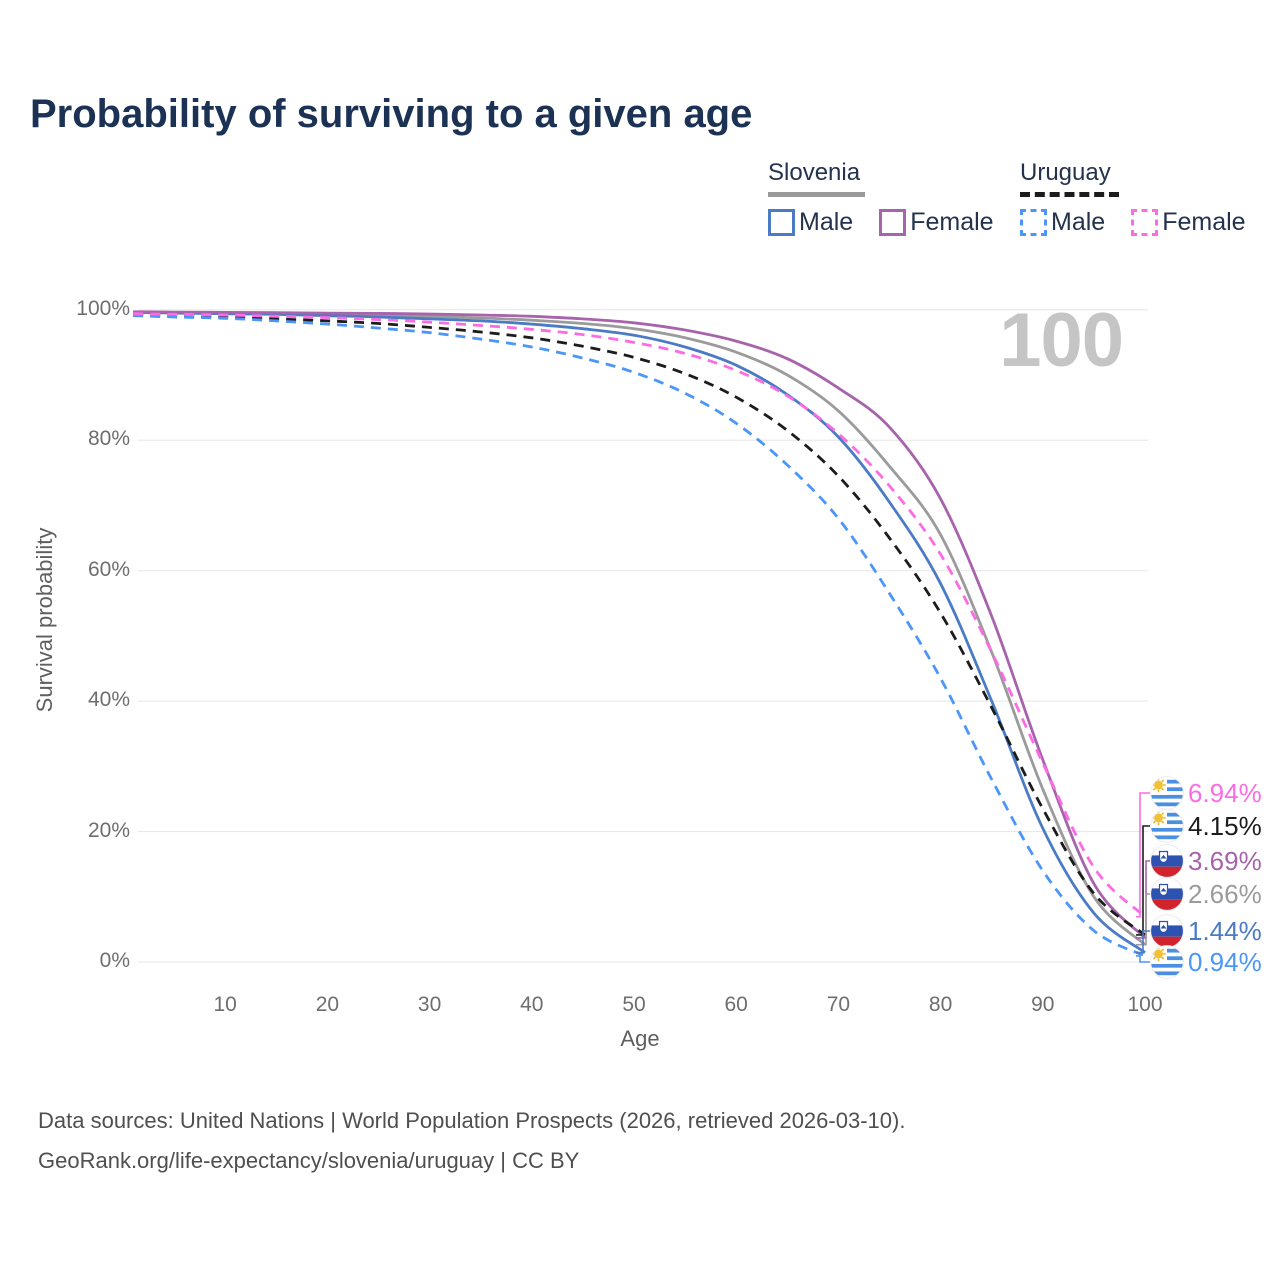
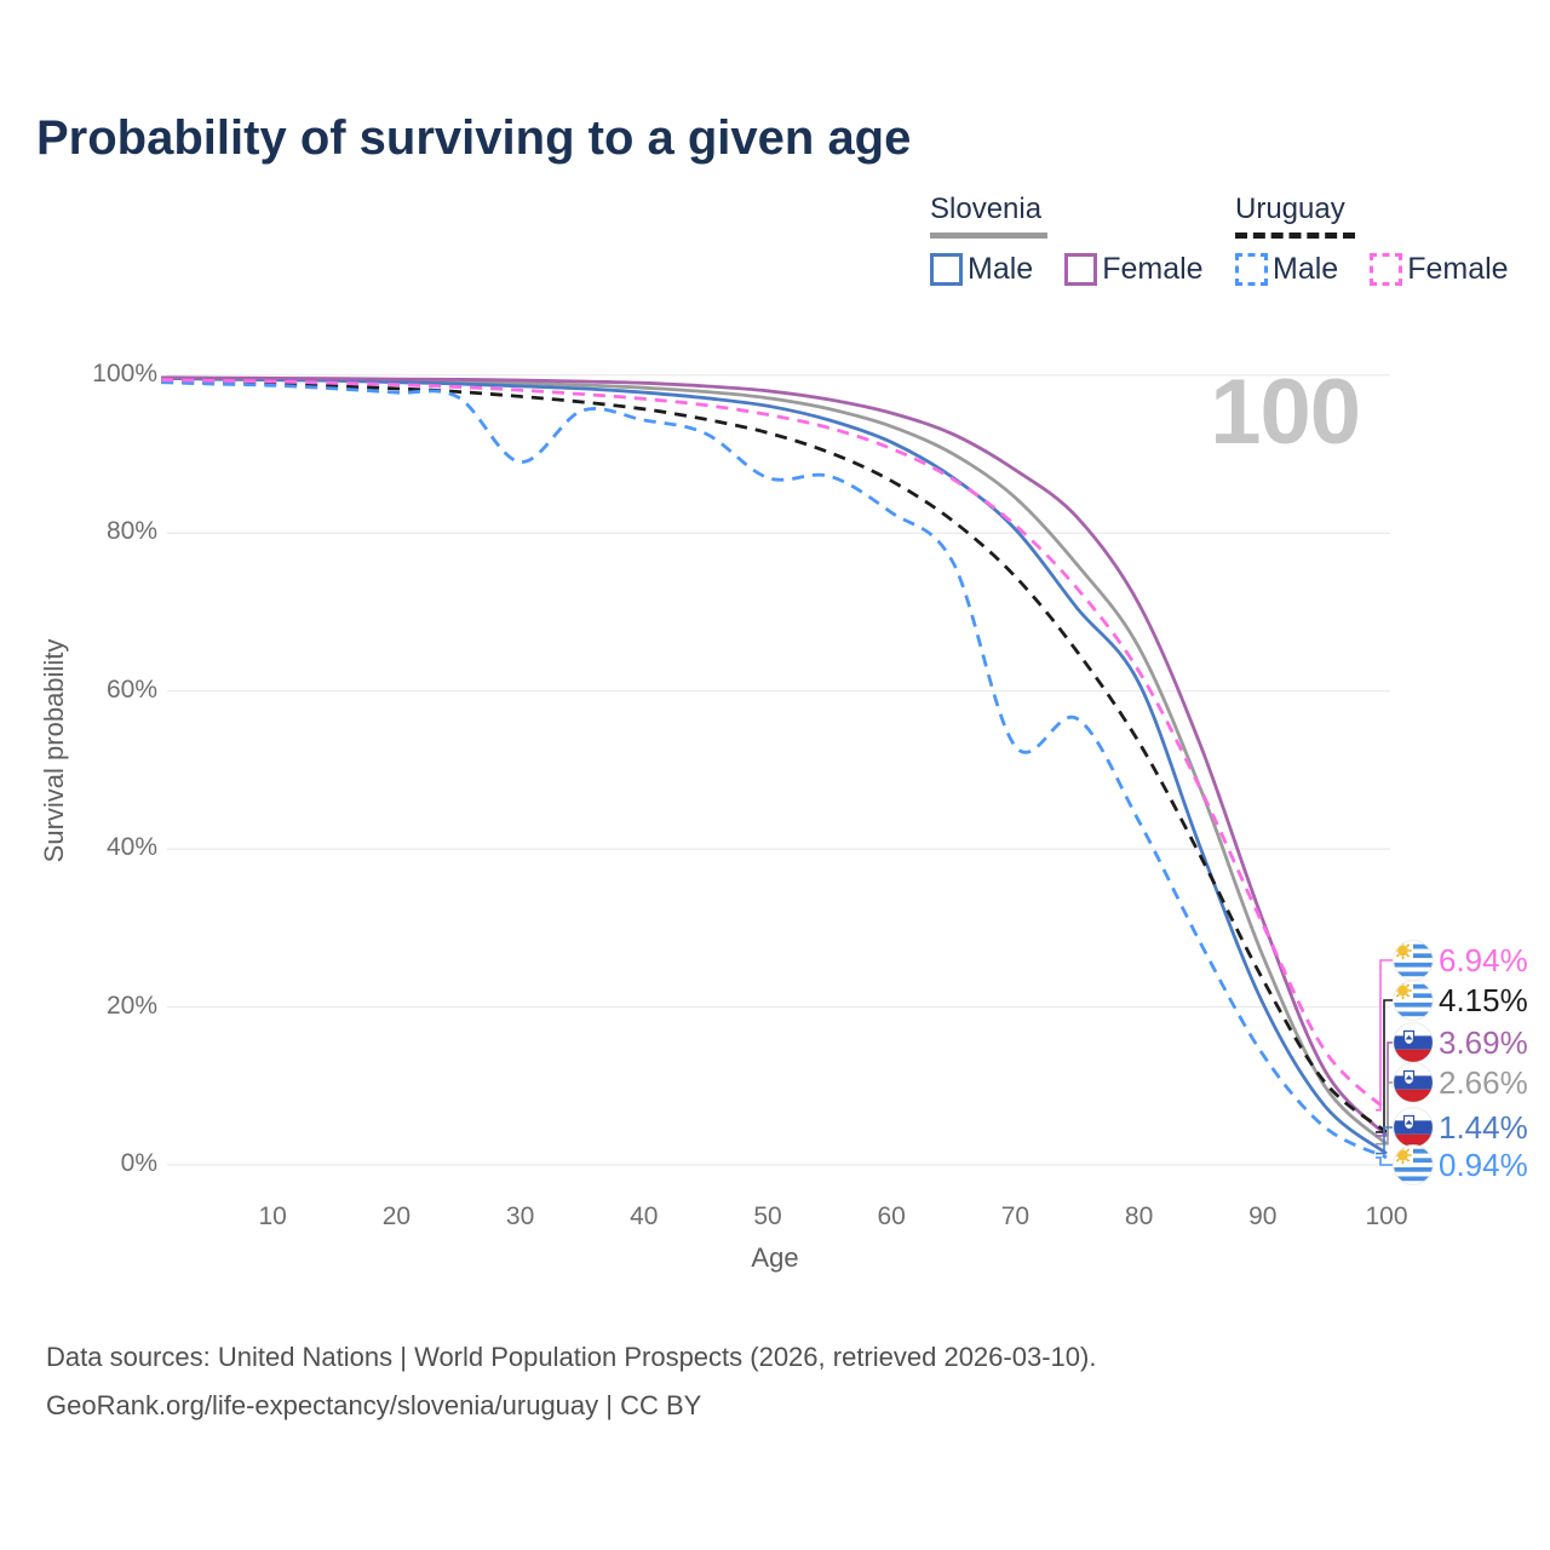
Uruguay Male/30: 96% -> 89%
Uruguay Male/50: 90% -> 87%
Uruguay Male/70: 68% -> 53%
Slovenia Male/80: 58% -> 61%
